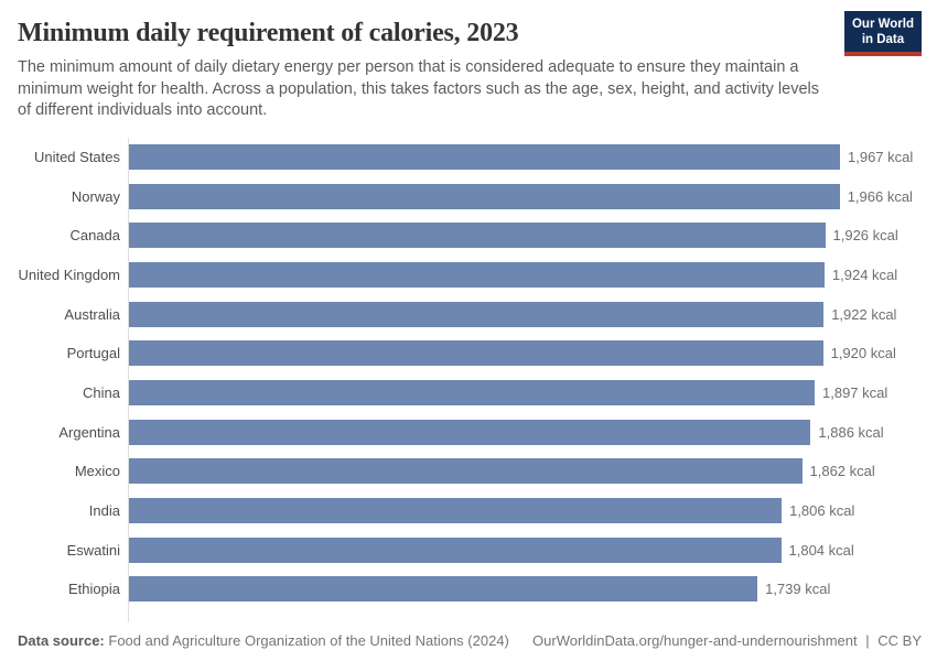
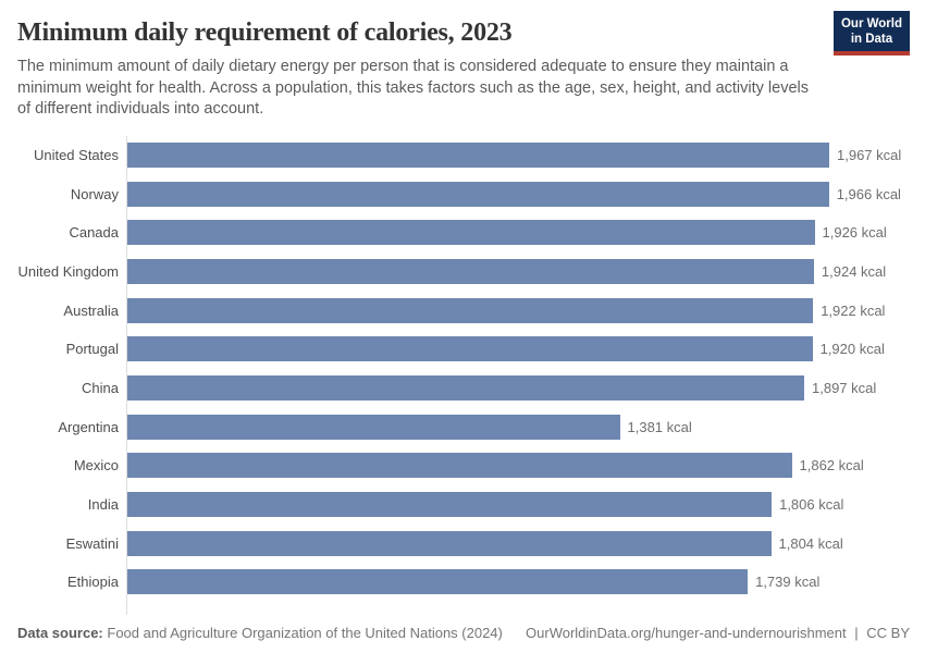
Argentina: 1,886 -> 1,381
